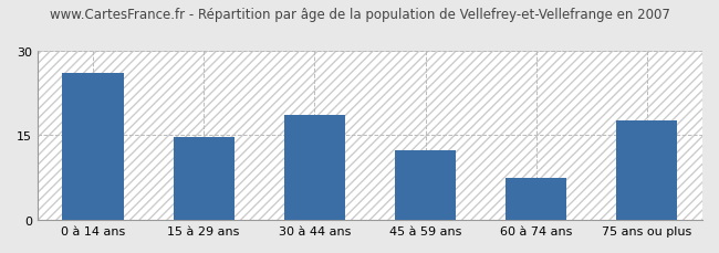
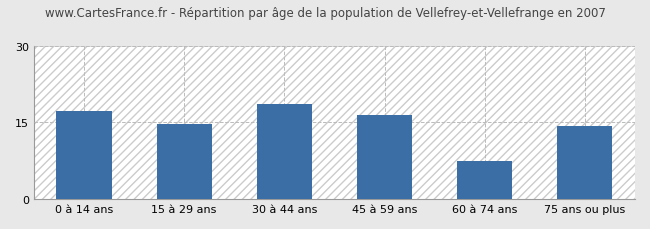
0 à 14 ans: 26.0 -> 17.2
45 à 59 ans: 12.4 -> 16.5
75 ans ou plus: 17.6 -> 14.3
